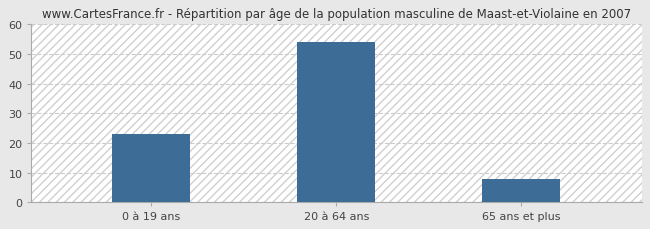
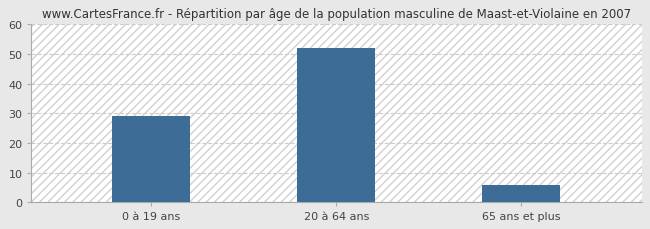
0 à 19 ans: 23 -> 29
20 à 64 ans: 54 -> 52
65 ans et plus: 8 -> 6
